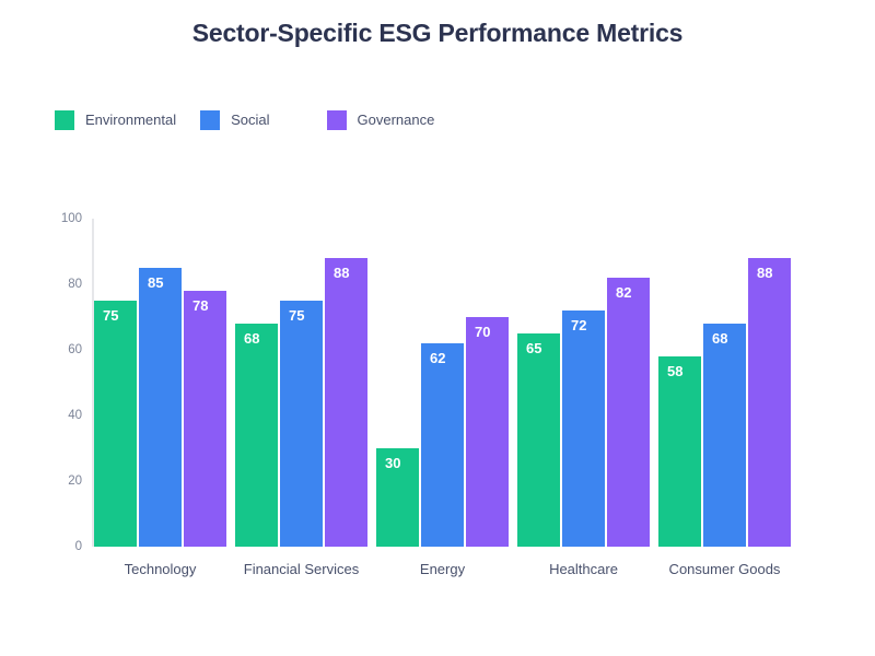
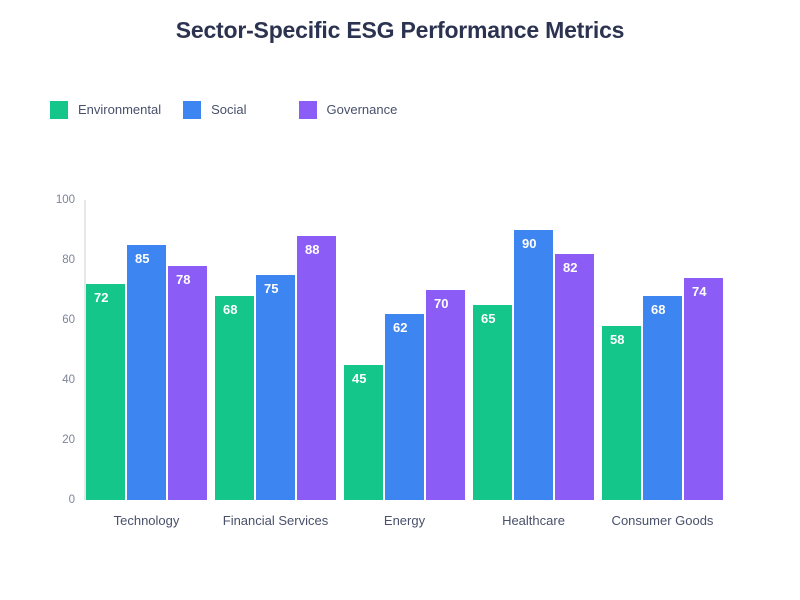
Environmental/Technology: 75 -> 72
Environmental/Energy: 30 -> 45
Social/Healthcare: 72 -> 90
Governance/Consumer Goods: 88 -> 74
